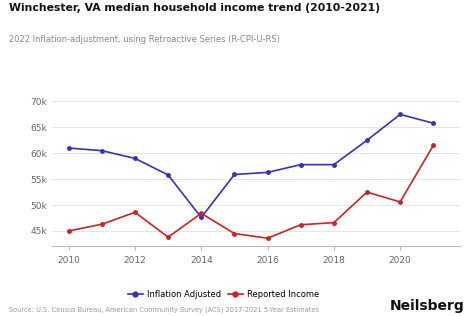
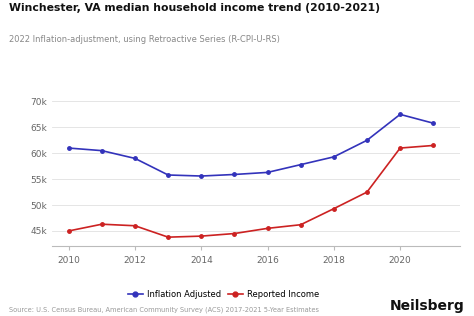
Reported Income/2012: 48.6k -> 46.0k
Inflation Adjusted/2014: 47.6k -> 55.6k
Reported Income/2014: 48.4k -> 44.0k
Reported Income/2016: 43.6k -> 45.5k
Inflation Adjusted/2018: 57.8k -> 59.3k
Reported Income/2018: 46.6k -> 49.3k
Reported Income/2020: 50.6k -> 61.0k
